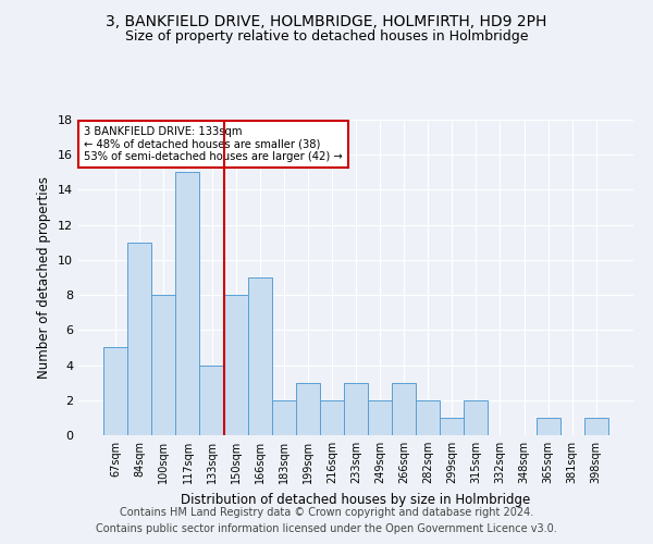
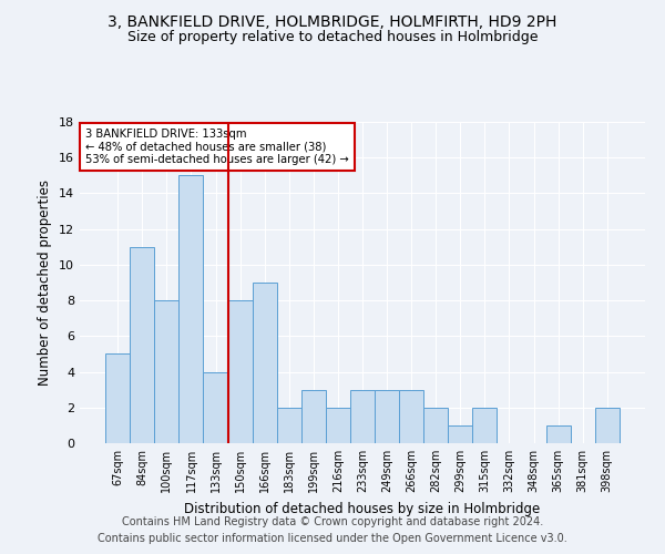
249sqm: 2 -> 3
398sqm: 1 -> 2
